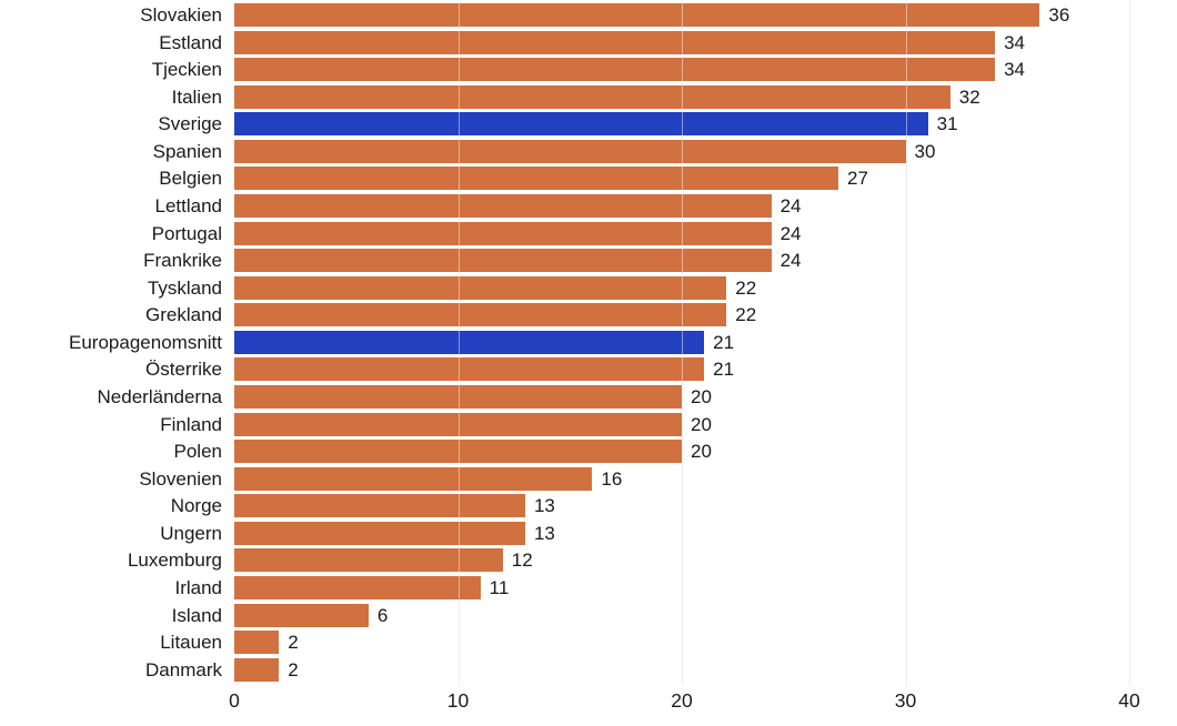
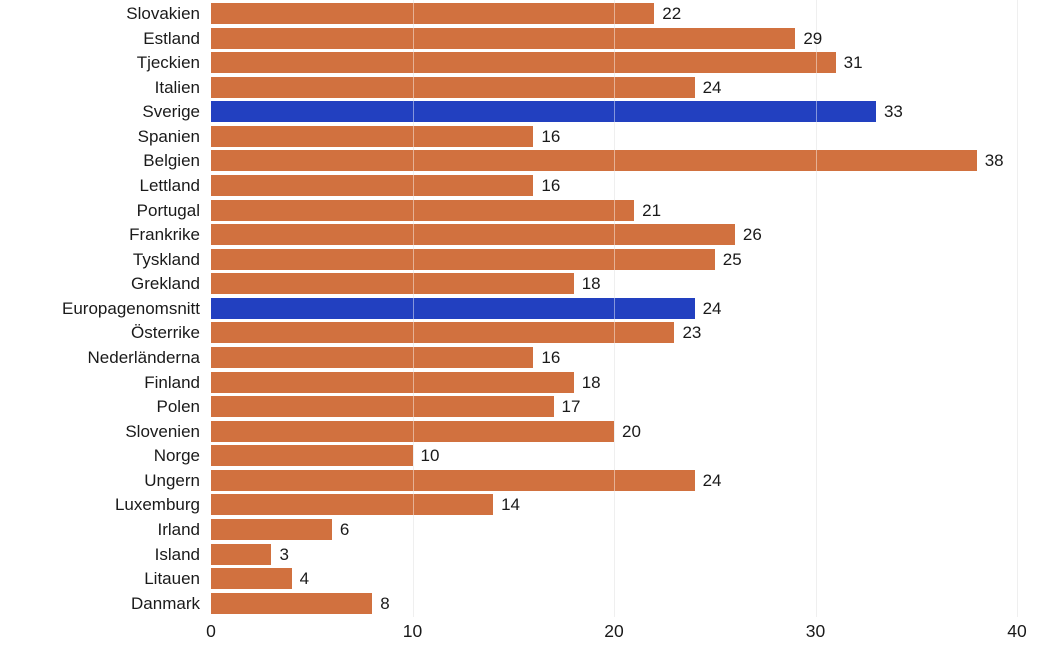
Slovakien: 36 -> 22
Estland: 34 -> 29
Tjeckien: 34 -> 31
Italien: 32 -> 24
Sverige: 31 -> 33
Spanien: 30 -> 16
Belgien: 27 -> 38
Lettland: 24 -> 16
Portugal: 24 -> 21
Frankrike: 24 -> 26
Tyskland: 22 -> 25
Grekland: 22 -> 18
Europagenomsnitt: 21 -> 24
Österrike: 21 -> 23
Nederländerna: 20 -> 16
Finland: 20 -> 18
Polen: 20 -> 17
Slovenien: 16 -> 20
Norge: 13 -> 10
Ungern: 13 -> 24
Luxemburg: 12 -> 14
Irland: 11 -> 6
Island: 6 -> 3
Litauen: 2 -> 4
Danmark: 2 -> 8
